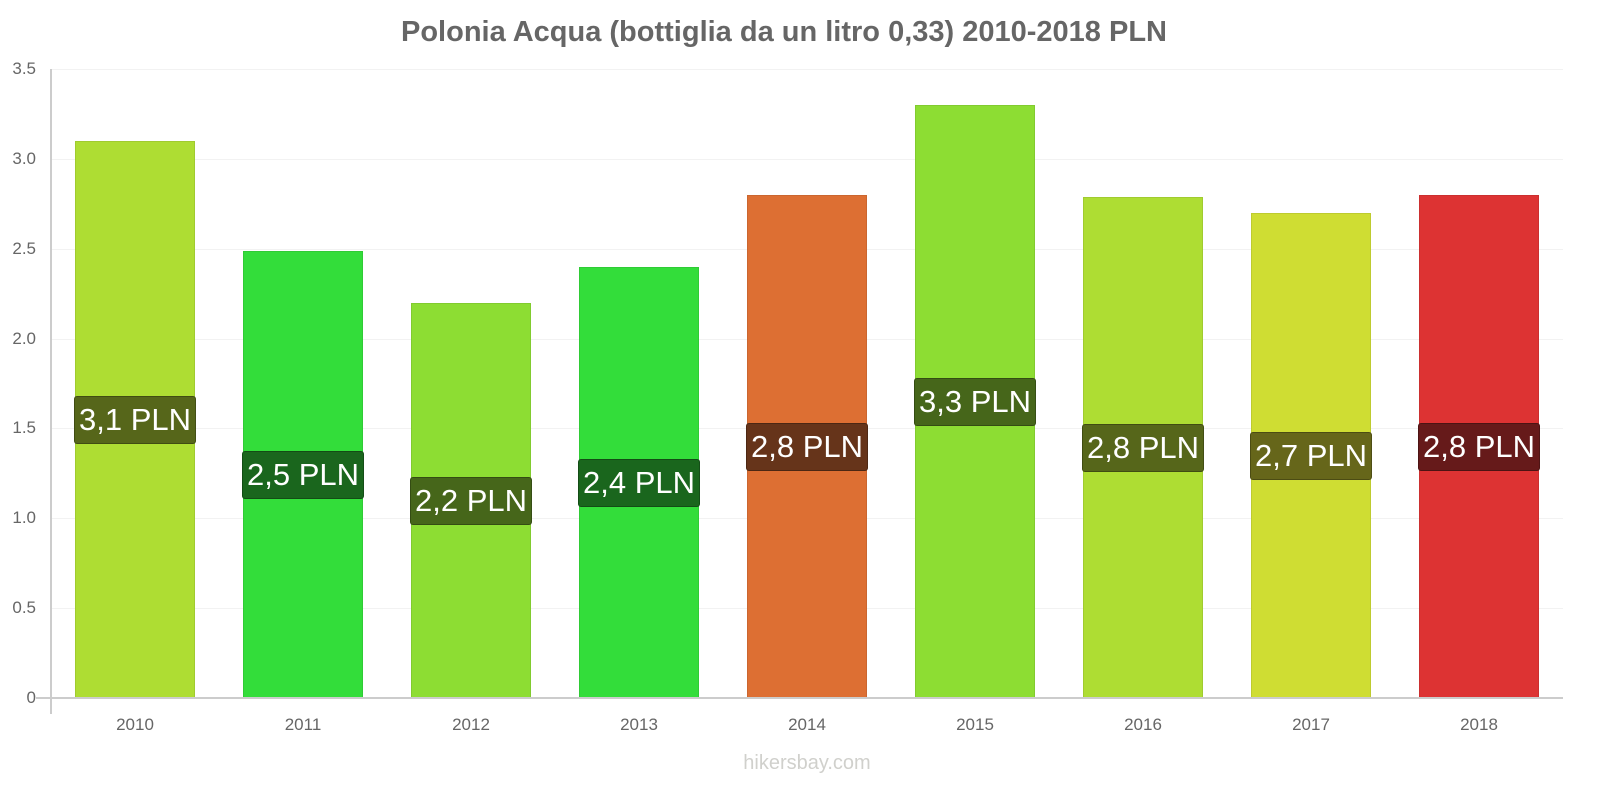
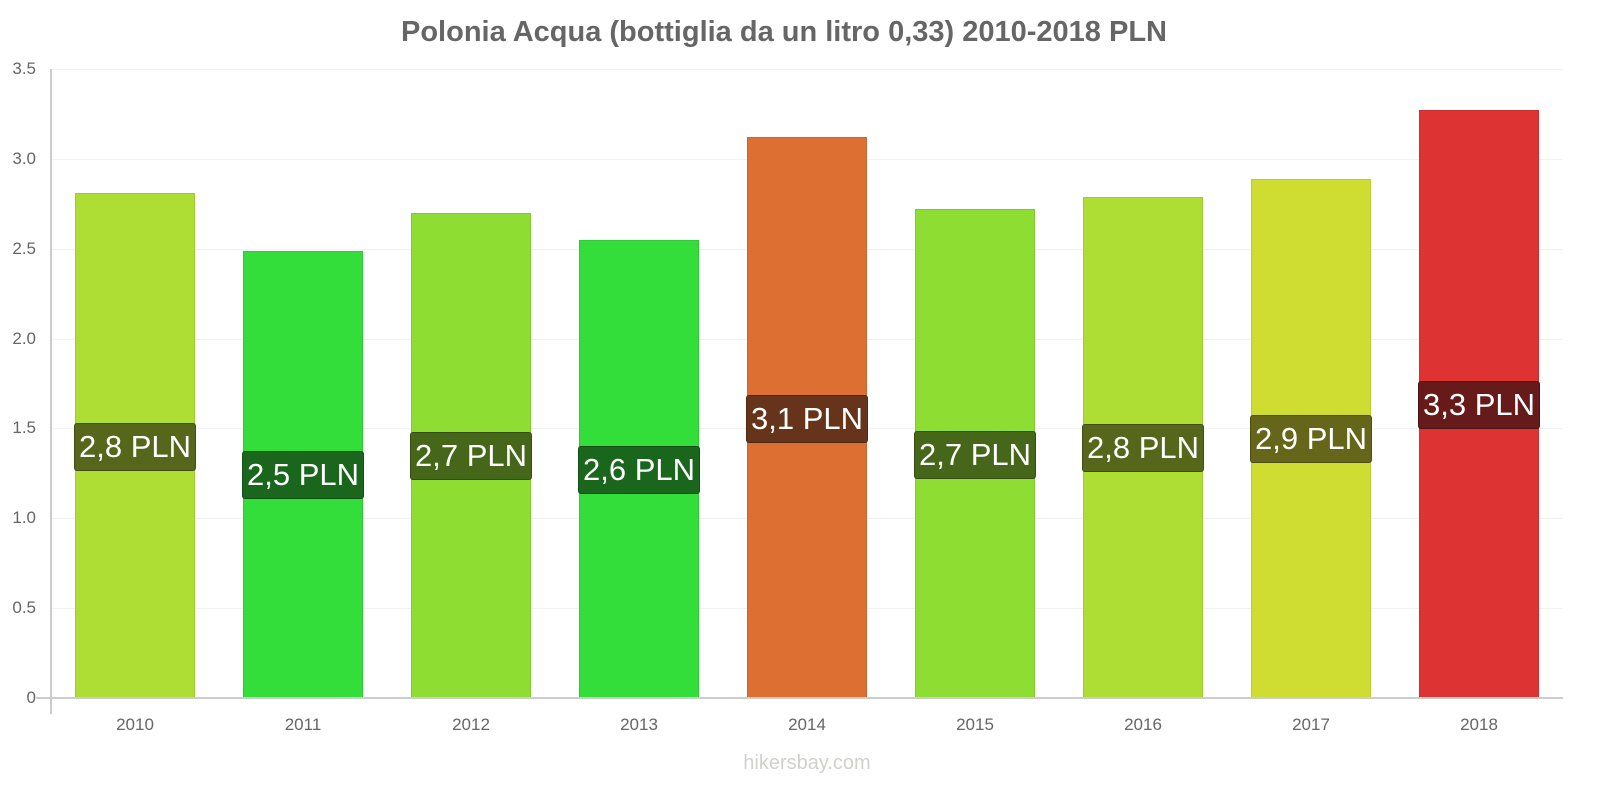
2010: 3,1 -> 2,8
2012: 2,2 -> 2,7
2013: 2,4 -> 2,6
2014: 2,8 -> 3,1
2015: 3,3 -> 2,7
2017: 2,7 -> 2,9
2018: 2,8 -> 3,3
